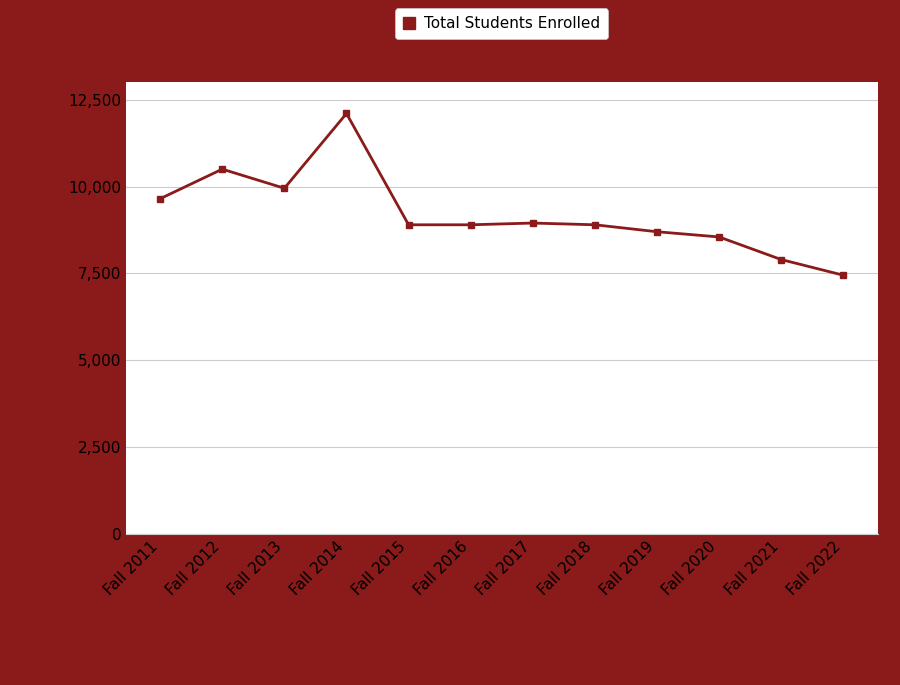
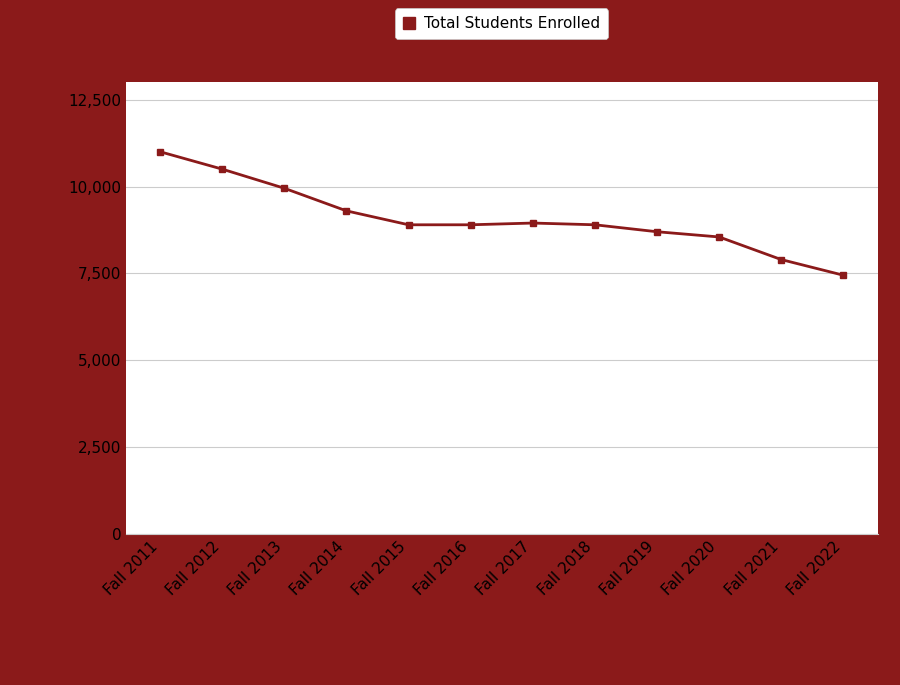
Fall 2011: 9,650 -> 11,000
Fall 2014: 12,100 -> 9,300
